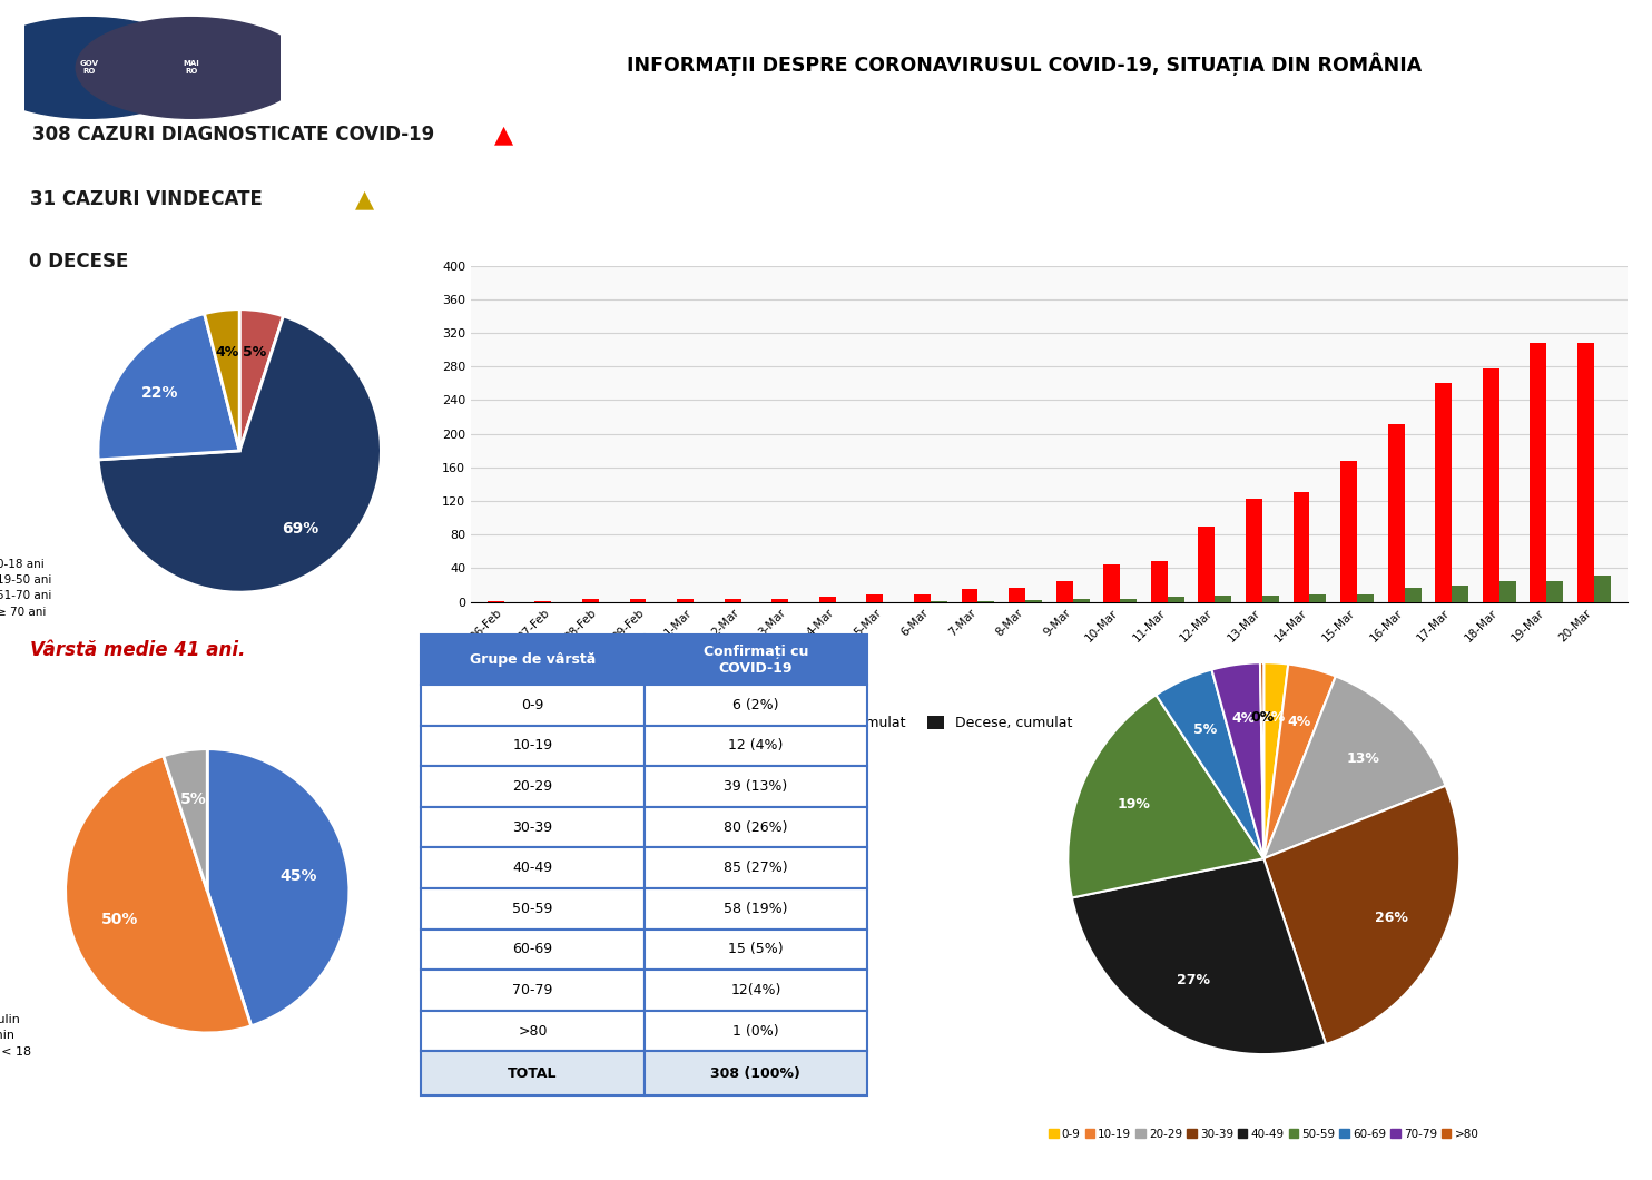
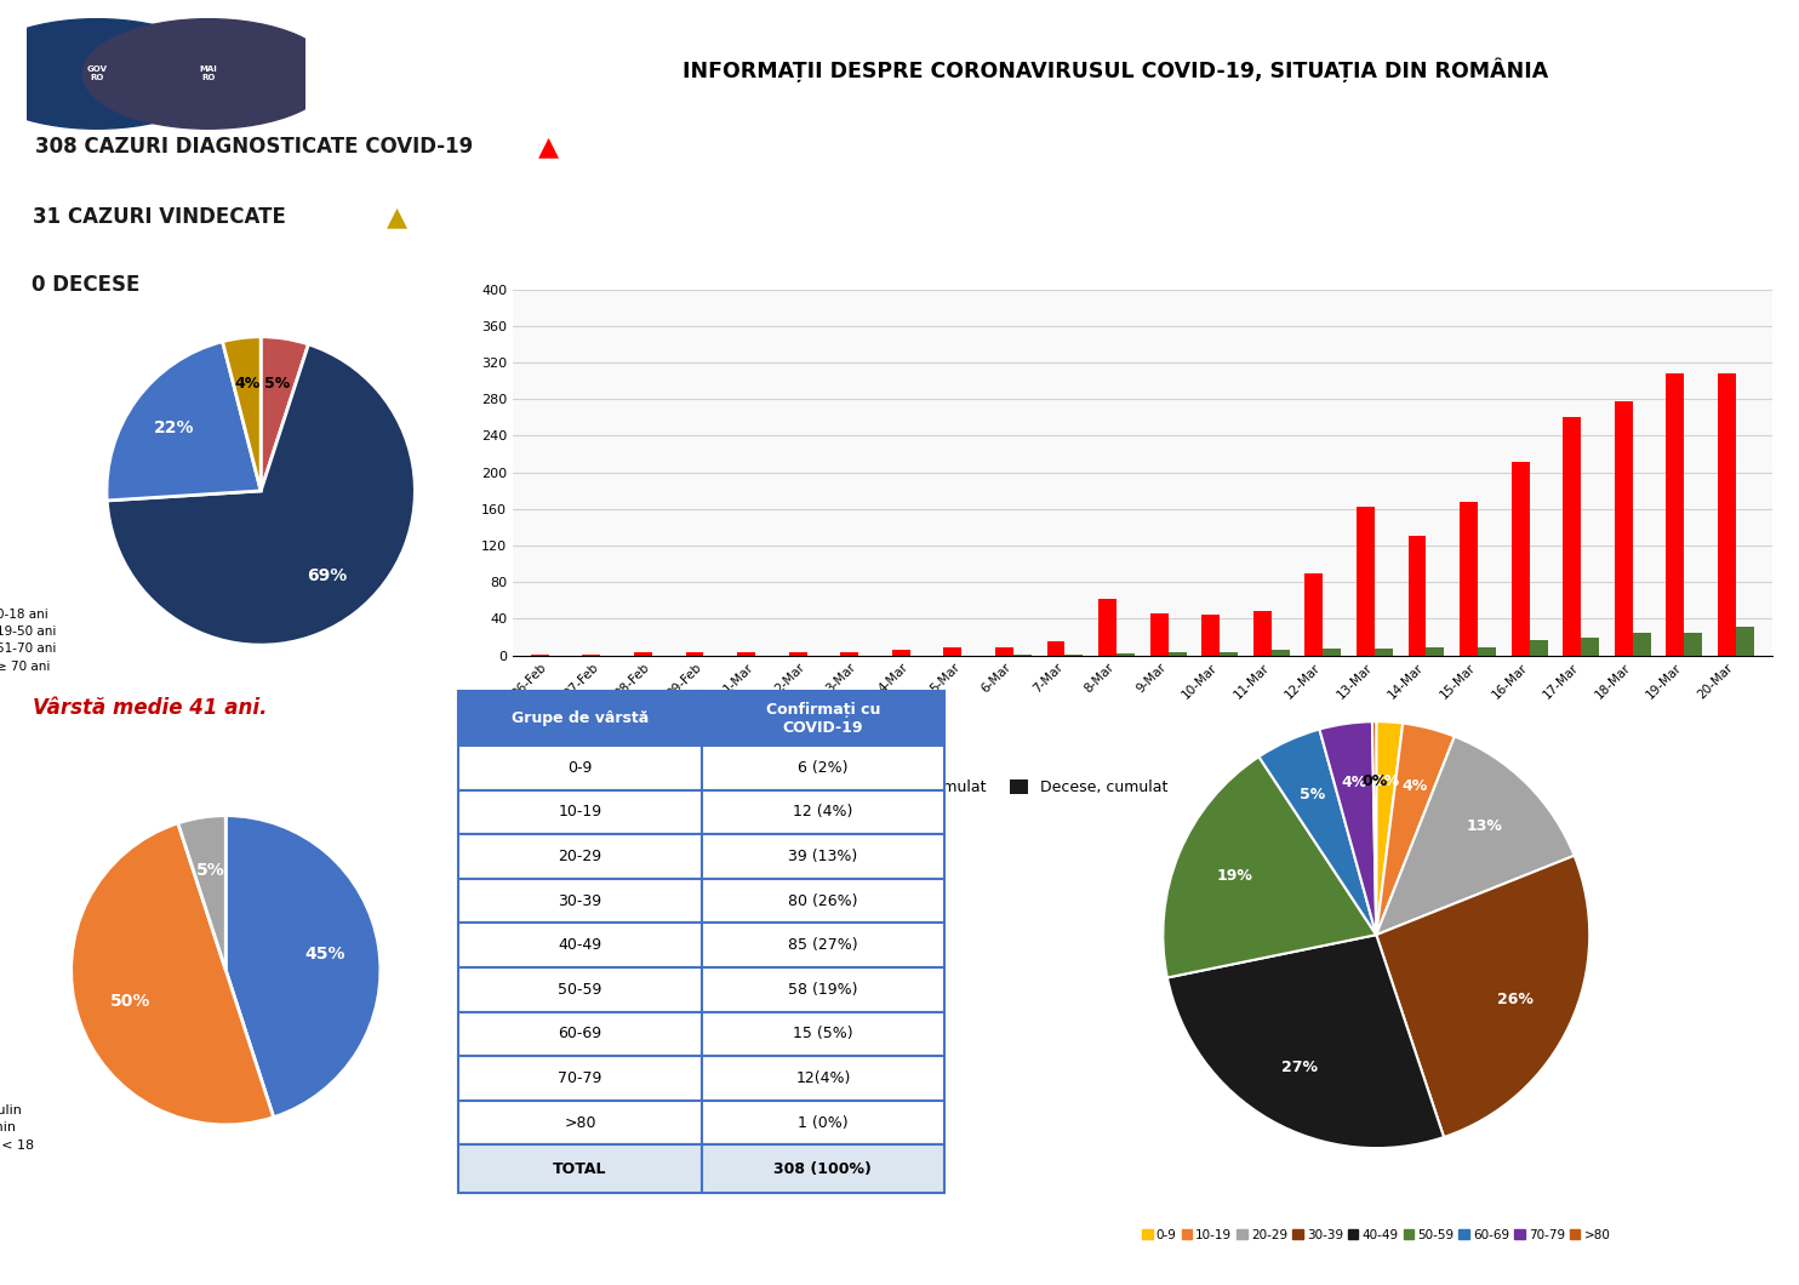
Diagnosticați, cumulat/8-Mar: 17 -> 62
Diagnosticați, cumulat/9-Mar: 25 -> 46
Diagnosticați, cumulat/13-Mar: 123 -> 162
